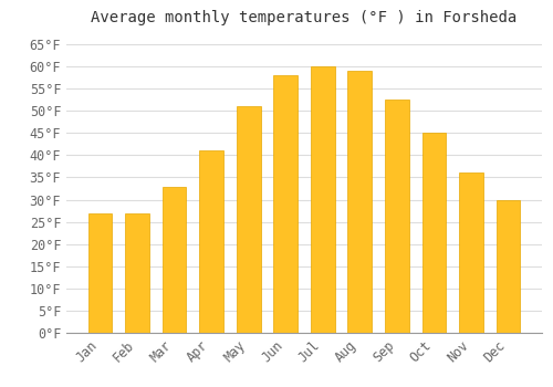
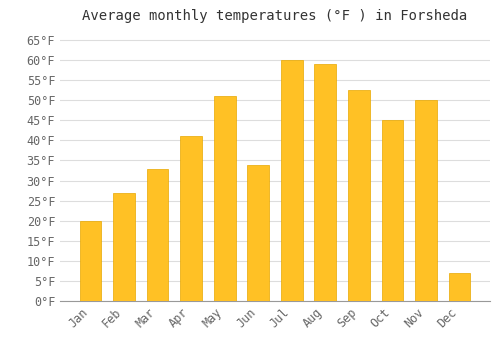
Jan: 27.0°F -> 20.0°F
Jun: 58.0°F -> 34.0°F
Nov: 36.0°F -> 50.0°F
Dec: 30.0°F -> 7.0°F
